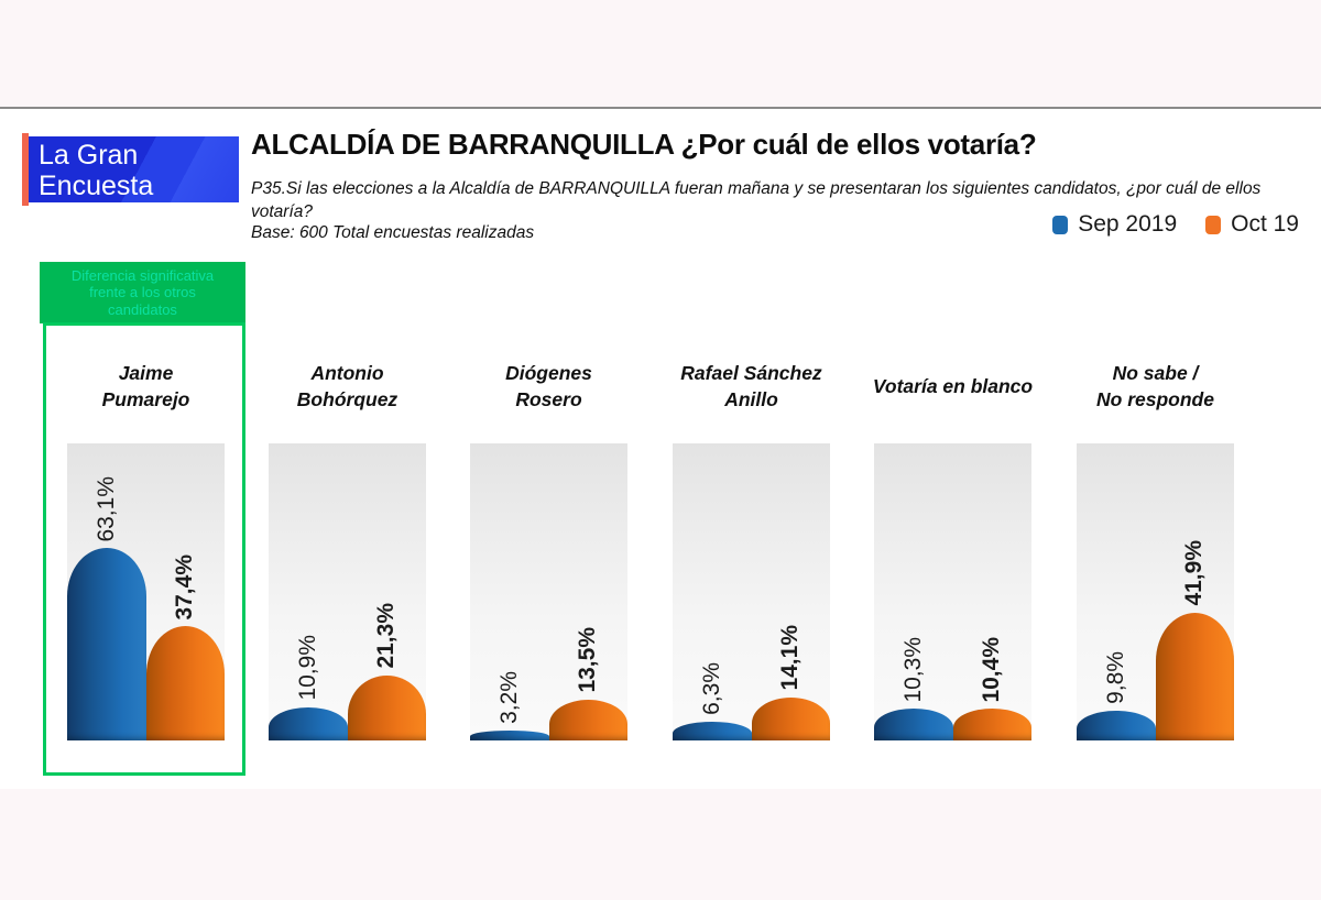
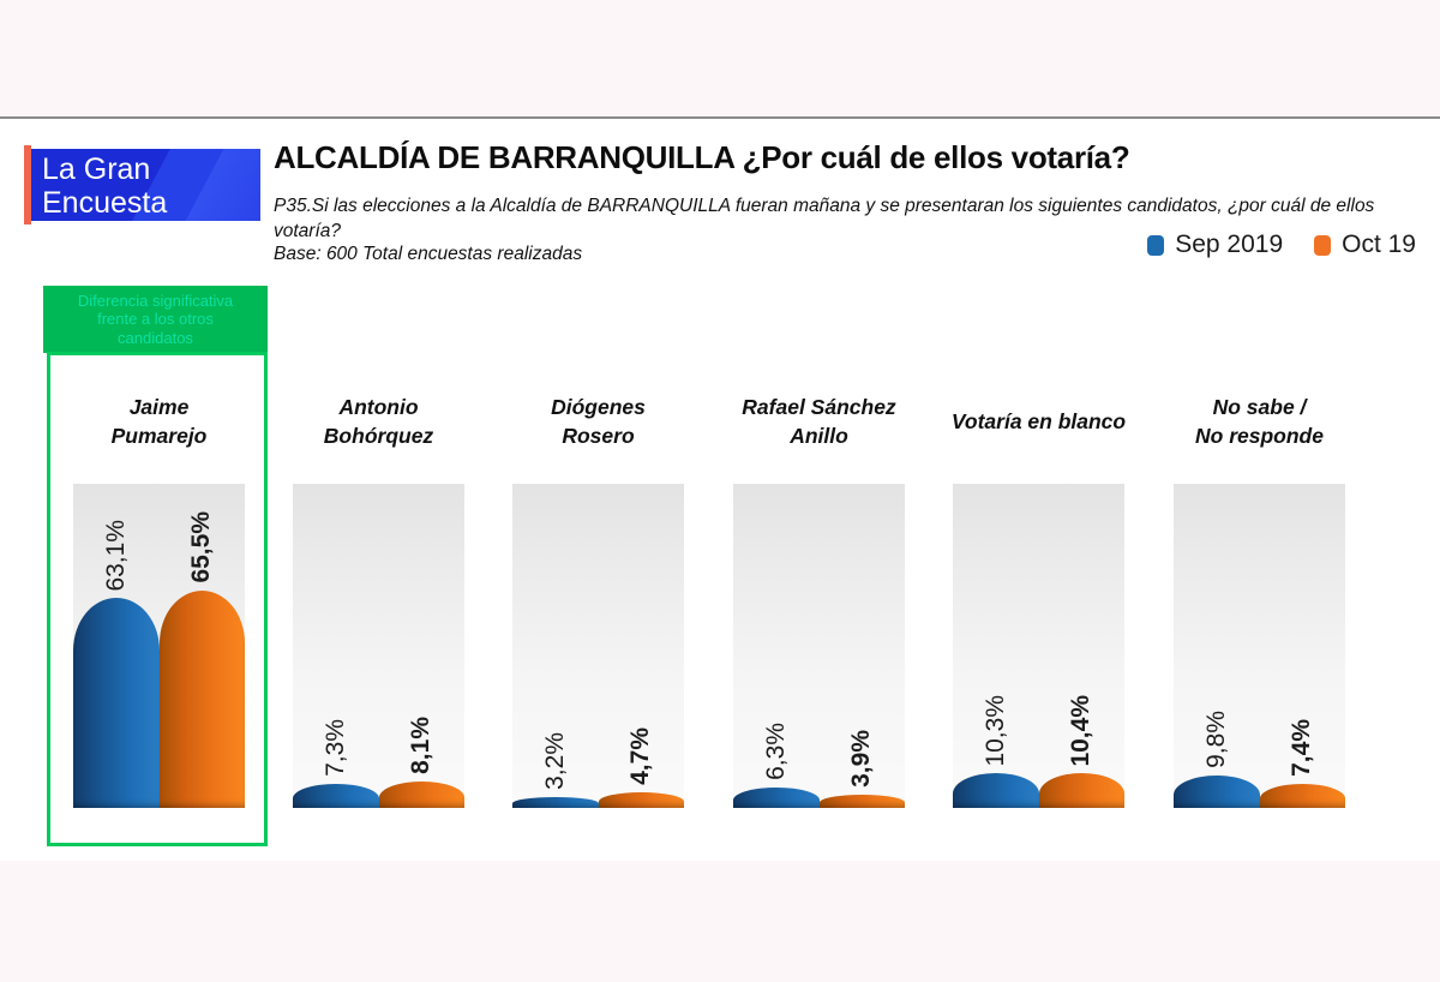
Oct 19/Jaime Pumarejo: 37,4% -> 65,5%
Sep 2019/Antonio Bohórquez: 10,9% -> 7,3%
Oct 19/Antonio Bohórquez: 21,3% -> 8,1%
Oct 19/Diógenes Rosero: 13,5% -> 4,7%
Oct 19/Rafael Sánchez Anillo: 14,1% -> 3,9%
Oct 19/No sabe / No responde: 41,9% -> 7,4%
